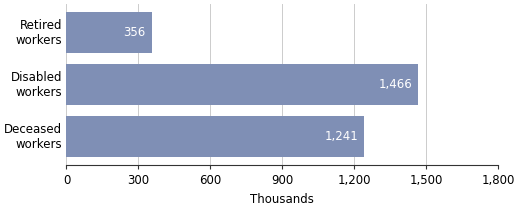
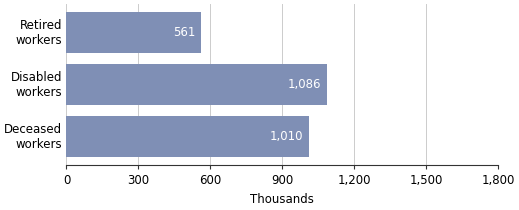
Retired workers: 356 -> 561
Disabled workers: 1,466 -> 1,086
Deceased workers: 1,241 -> 1,010
